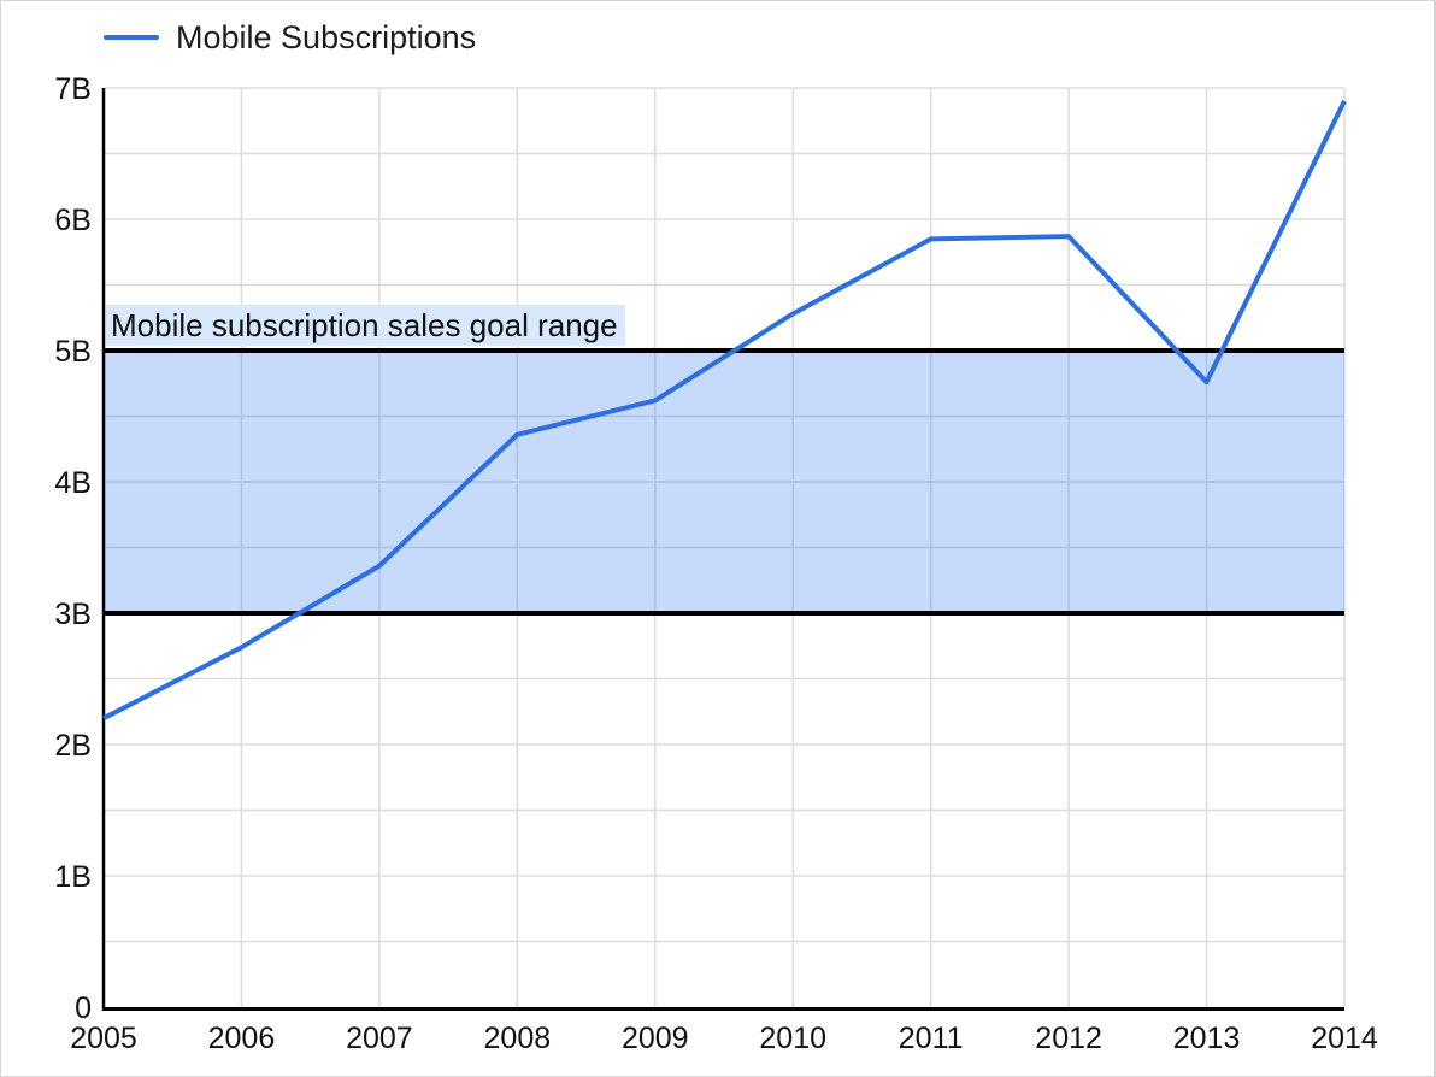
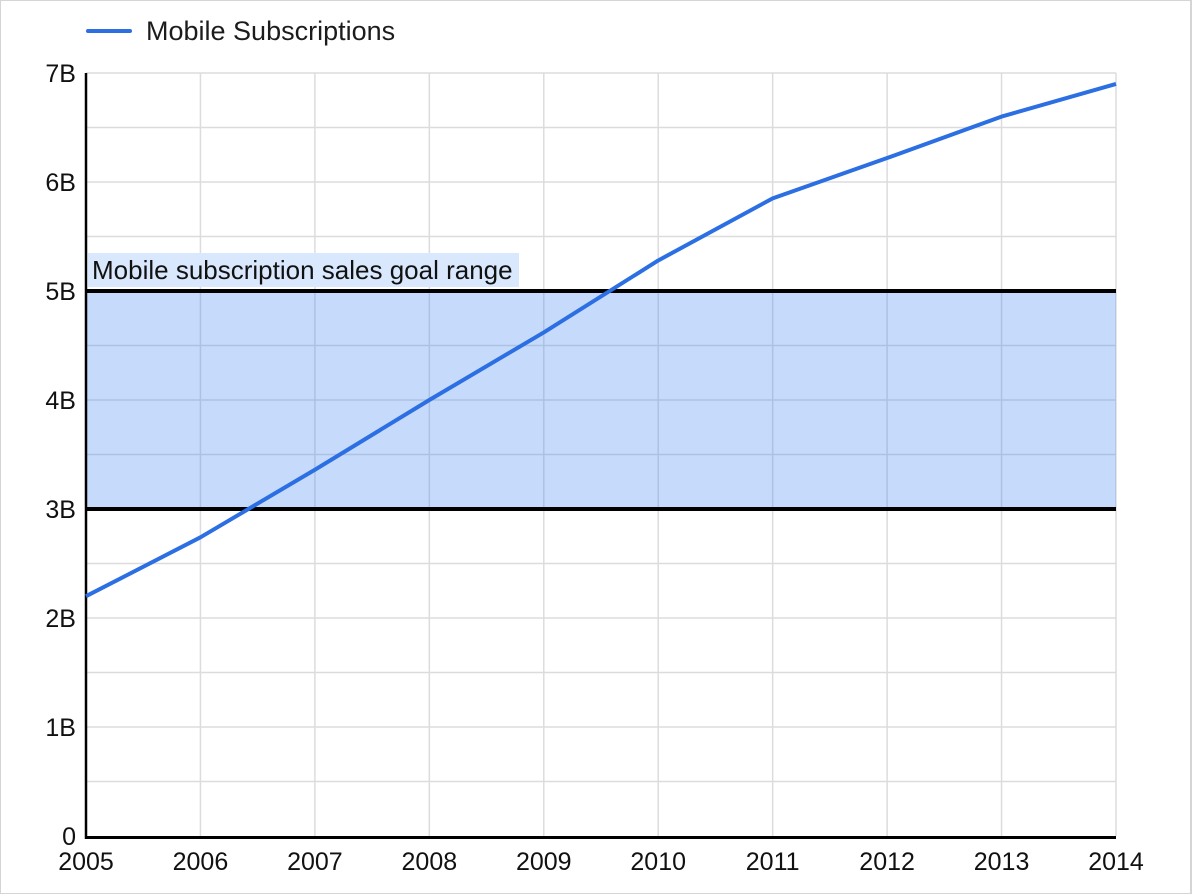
2008: 4.36B -> 4.00B
2012: 5.87B -> 6.22B
2013: 4.76B -> 6.60B
